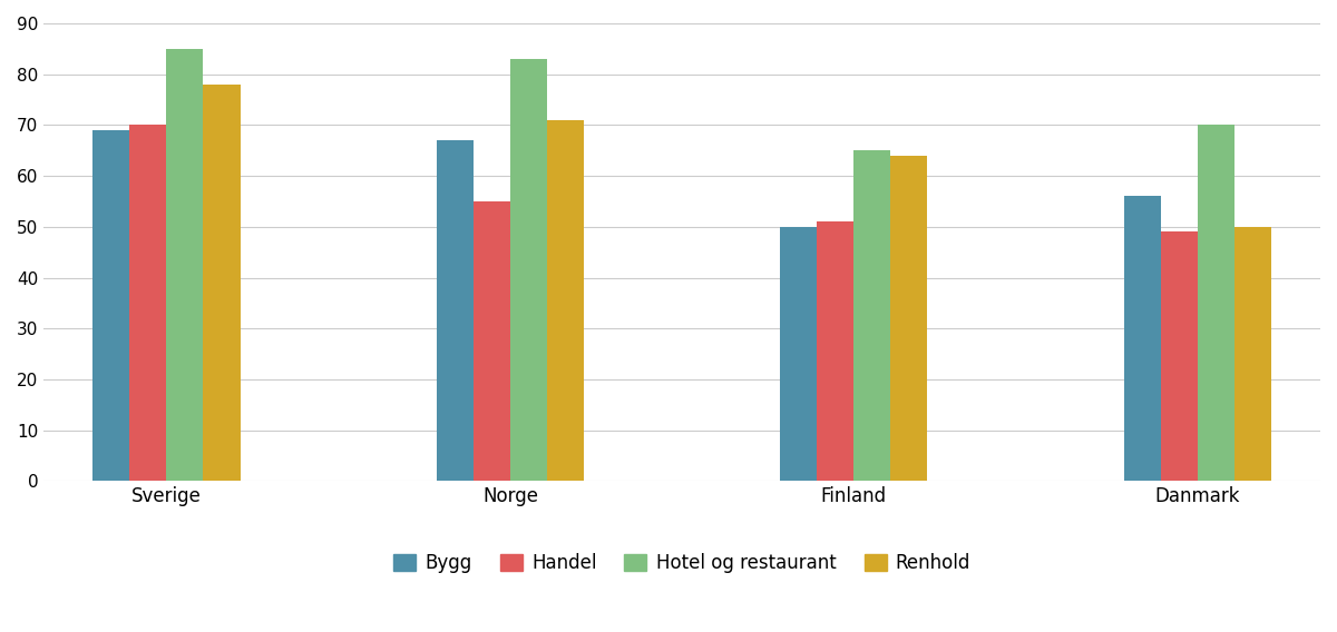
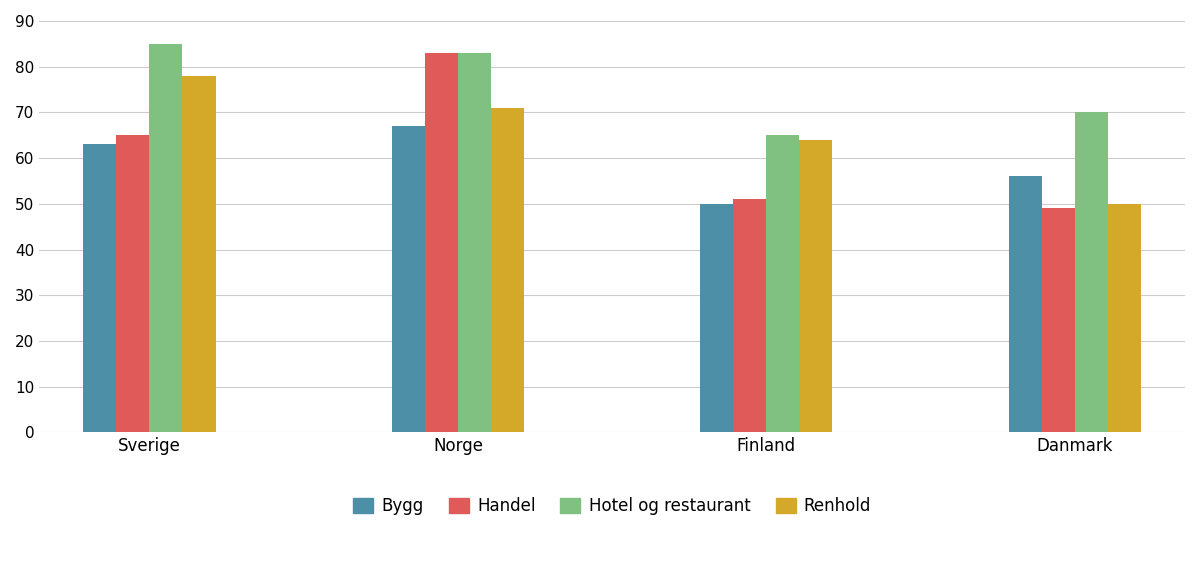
Bygg/Sverige: 69 -> 63
Handel/Sverige: 70 -> 65
Handel/Norge: 55 -> 83
